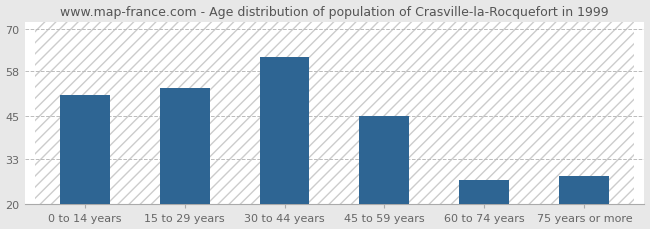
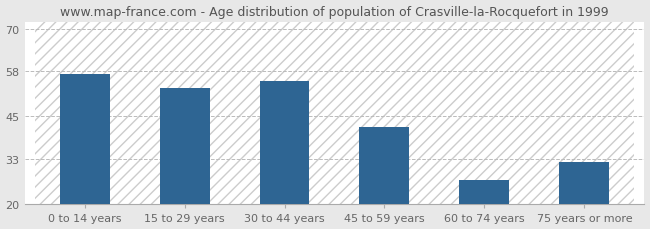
0 to 14 years: 51 -> 57
30 to 44 years: 62 -> 55
45 to 59 years: 45 -> 42
75 years or more: 28 -> 32
